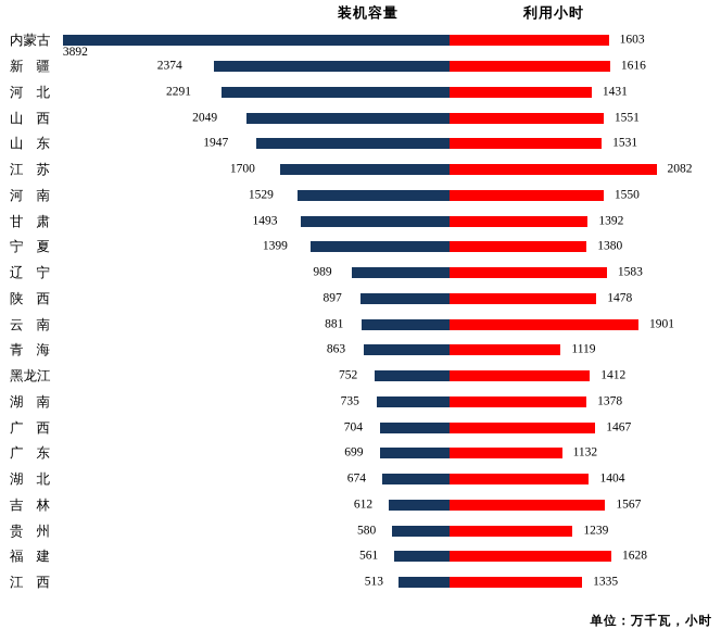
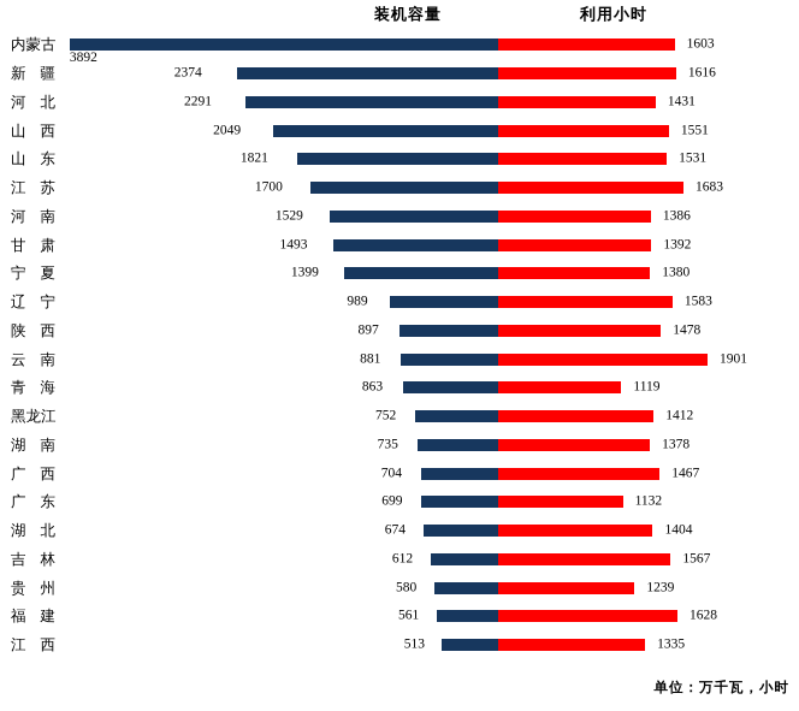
装机容量/山东: 1947 -> 1821
利用小时/江苏: 2082 -> 1683
利用小时/河南: 1550 -> 1386
